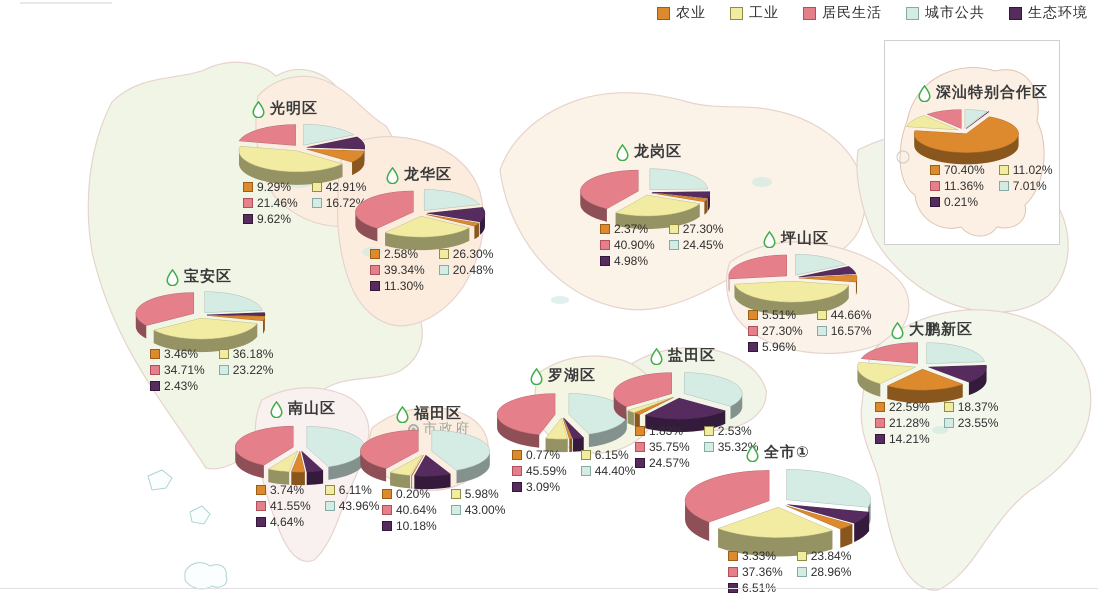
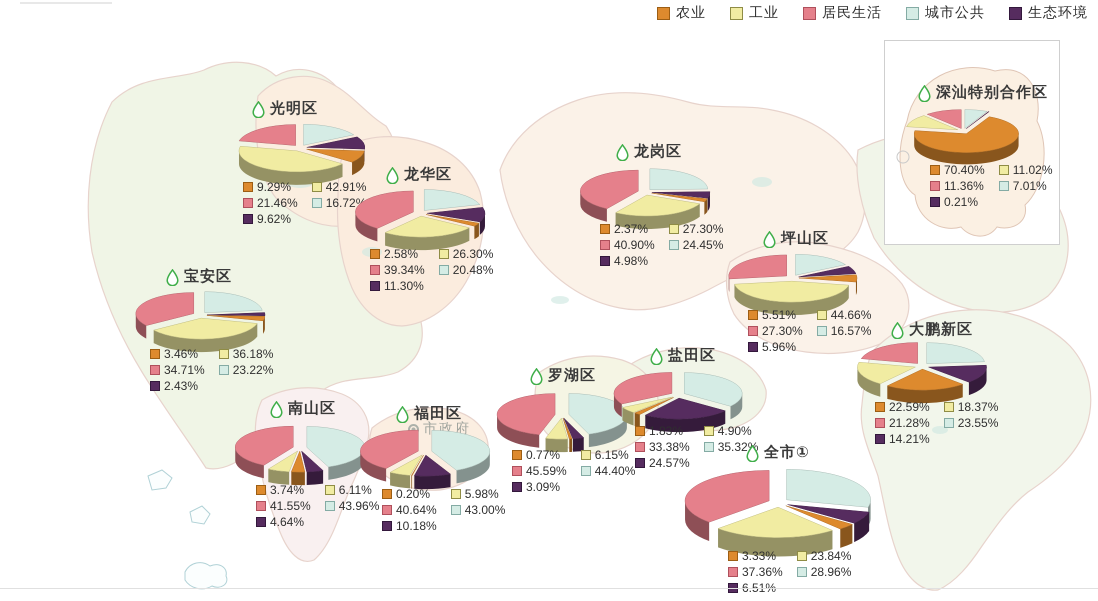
盐田区/工业: 2.53% -> 4.90%
盐田区/居民生活: 35.75% -> 33.38%
